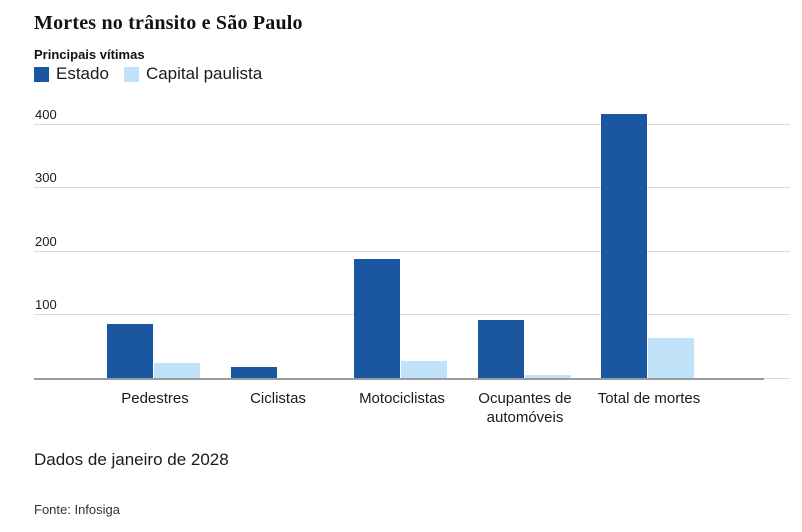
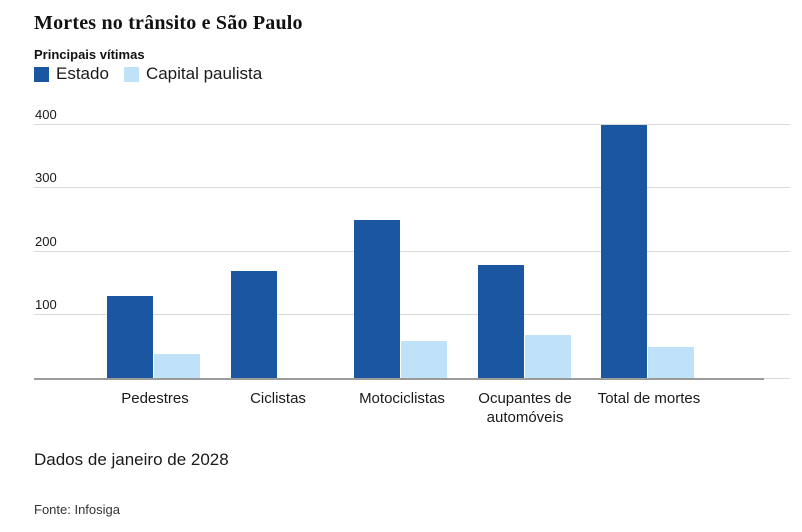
Estado/Pedestres: 90 -> 130
Capital paulista/Pedestres: 20 -> 40
Estado/Ciclistas: 20 -> 170
Estado/Motociclistas: 190 -> 250
Capital paulista/Motociclistas: 30 -> 60
Estado/Ocupantes de automóveis: 90 -> 180
Capital paulista/Ocupantes de automóveis: 10 -> 70
Estado/Total de mortes: 420 -> 400
Capital paulista/Total de mortes: 60 -> 50
